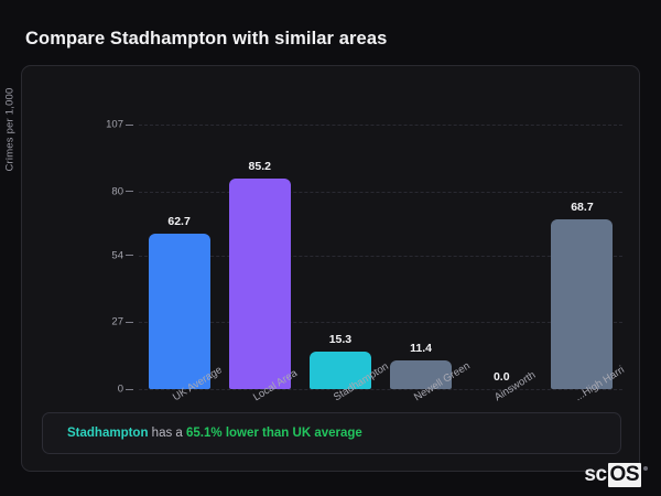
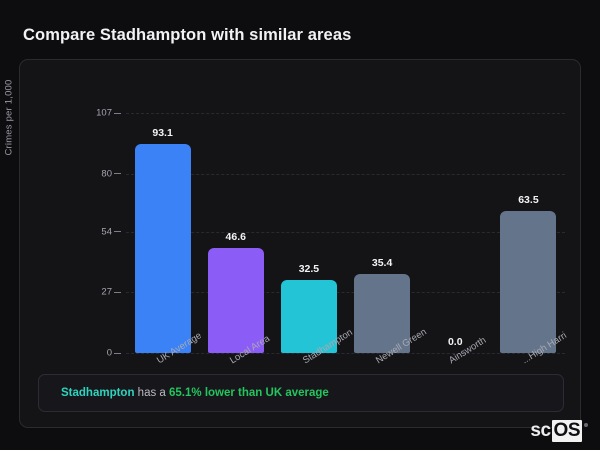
UK Average: 62.7 -> 93.1
Local Area: 85.2 -> 46.6
Stadhampton: 15.3 -> 32.5
Newell Green: 11.4 -> 35.4
High Harri...: 68.7 -> 63.5
